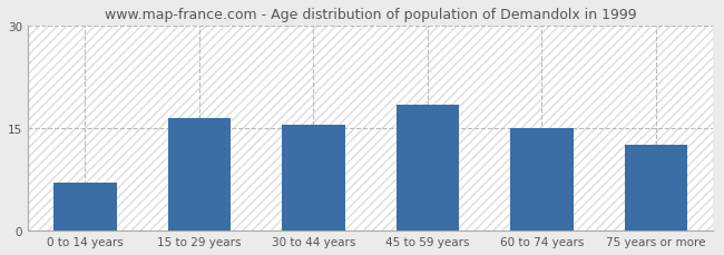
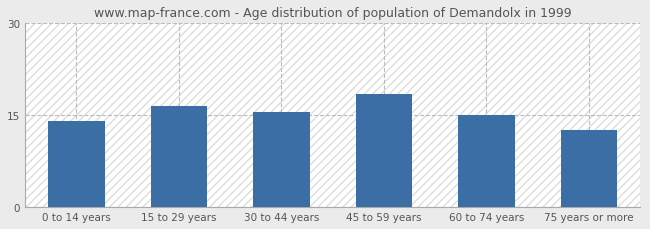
0 to 14 years: 7.0 -> 14.0
